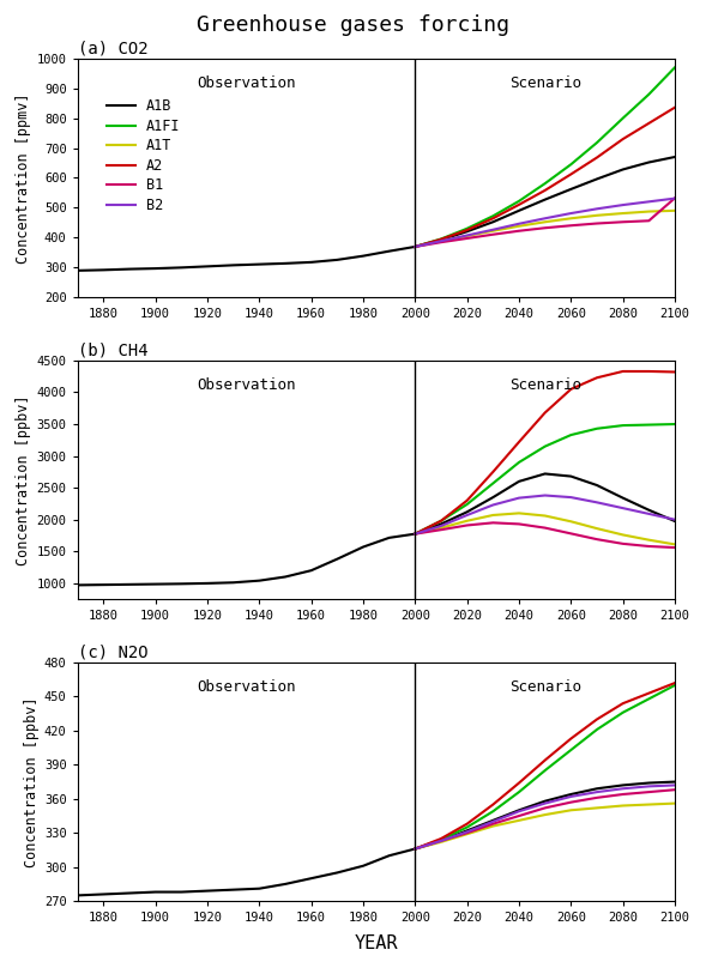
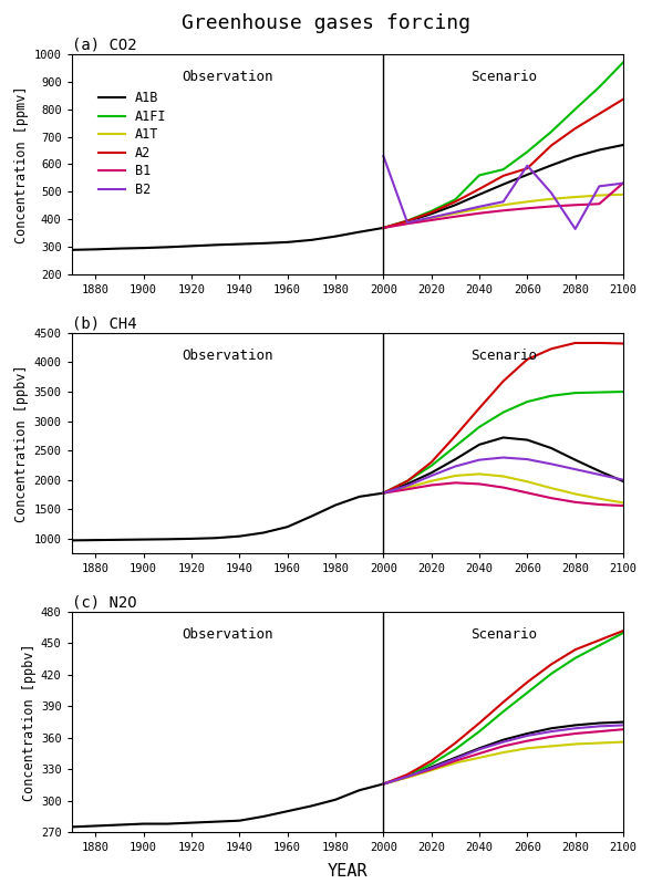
(a) CO2/B2/2000: 369 -> 630
(a) CO2/A1FI/2040: 522 -> 560
(a) CO2/A2/2060: 612 -> 585
(a) CO2/B2/2060: 481 -> 595
(a) CO2/B2/2080: 509 -> 365
